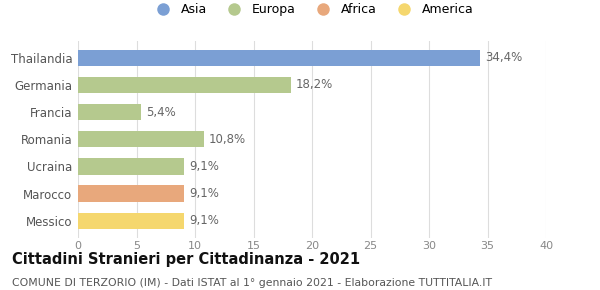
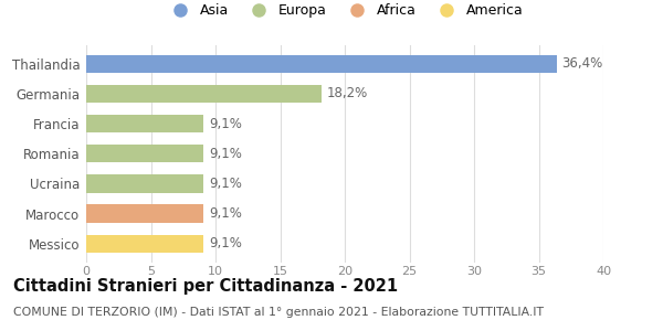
Thailandia: 34,4% -> 36,4%
Francia: 5,4% -> 9,1%
Romania: 10,8% -> 9,1%
